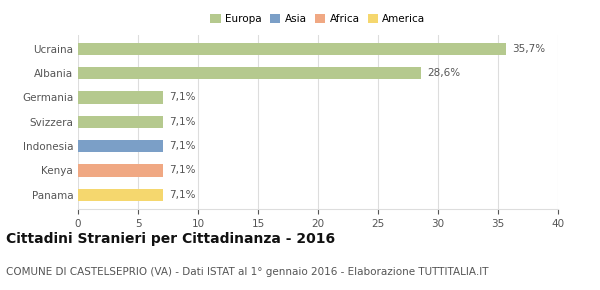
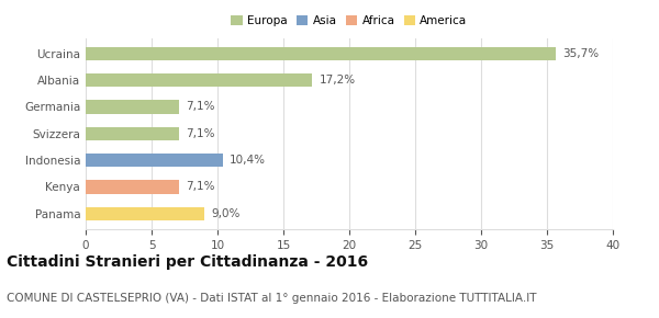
Albania: 28,6% -> 17,2%
Indonesia: 7,1% -> 10,4%
Panama: 7,1% -> 9,0%
